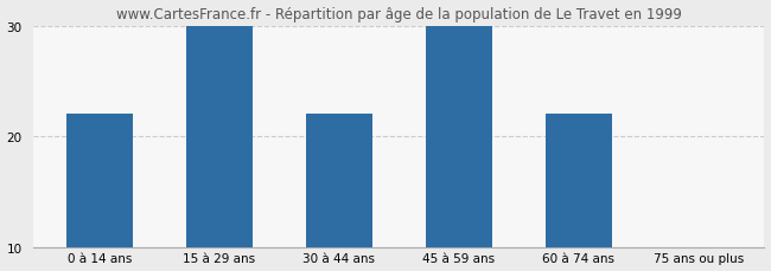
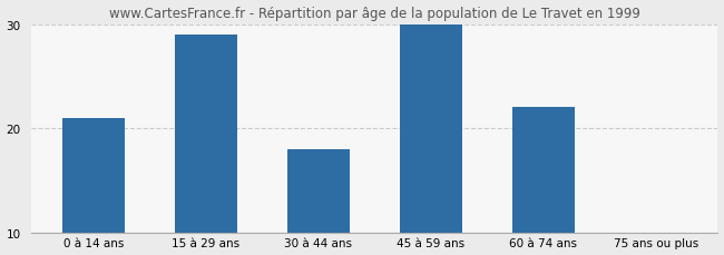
0 à 14 ans: 22 -> 21
15 à 29 ans: 30 -> 29
30 à 44 ans: 22 -> 18
